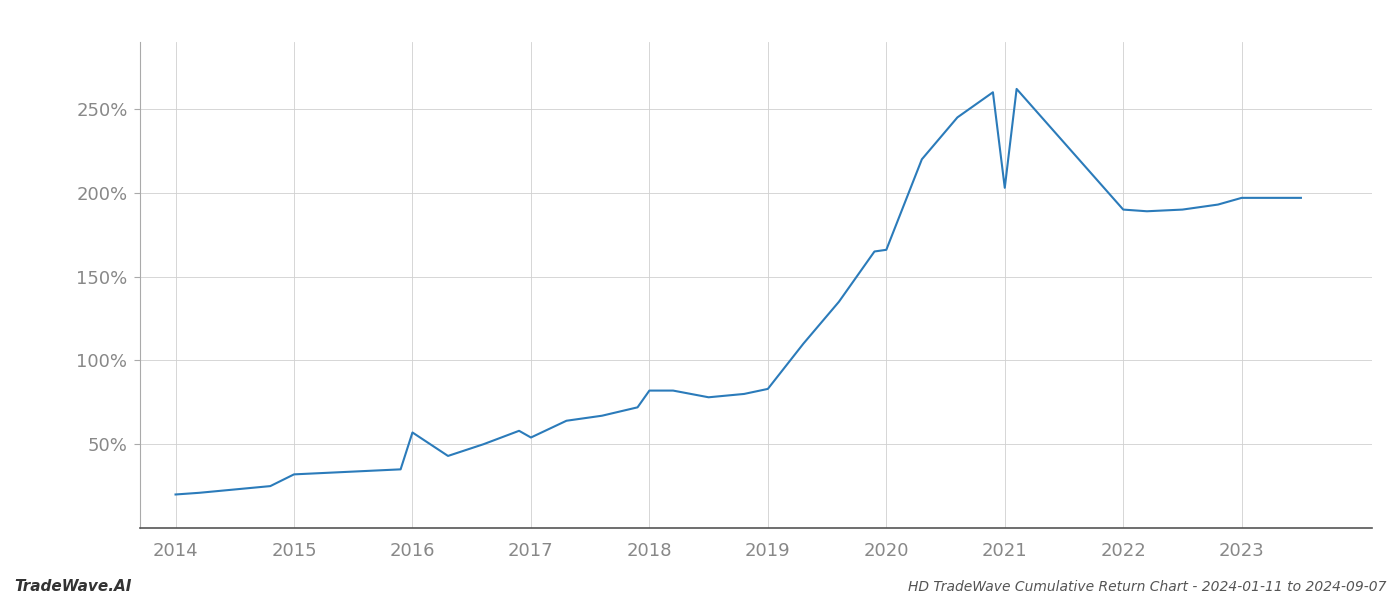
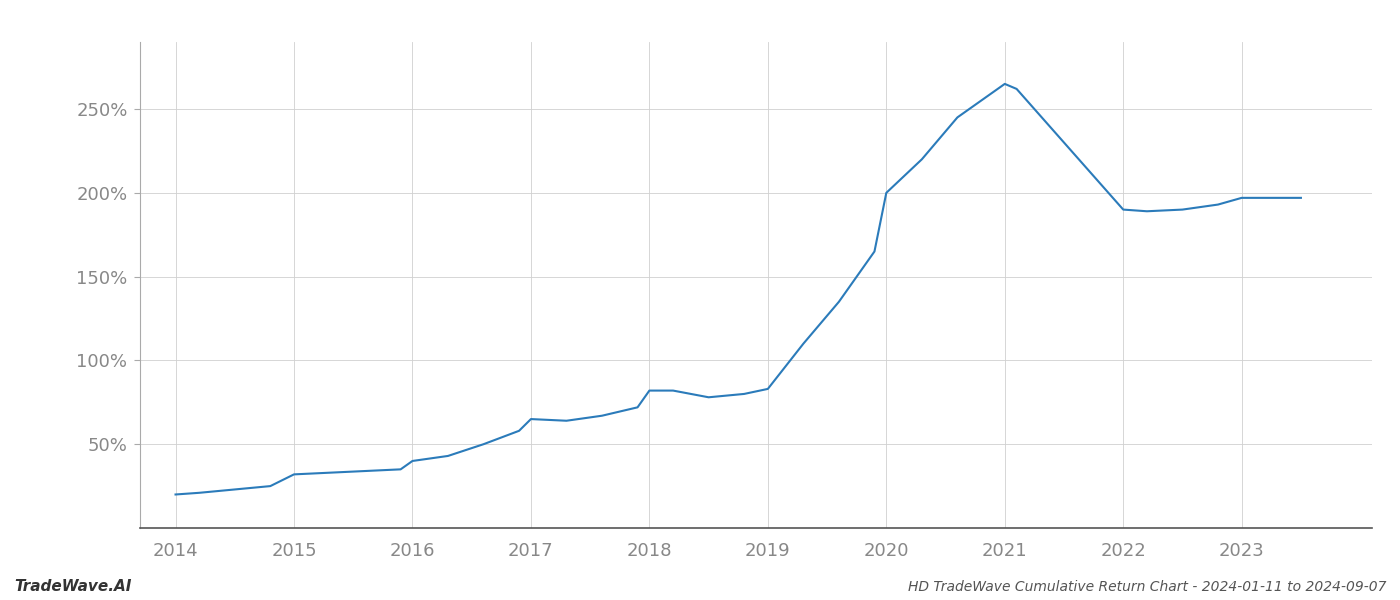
2016: 57% -> 40%
2017: 54% -> 65%
2020: 166% -> 200%
2021: 203% -> 265%
